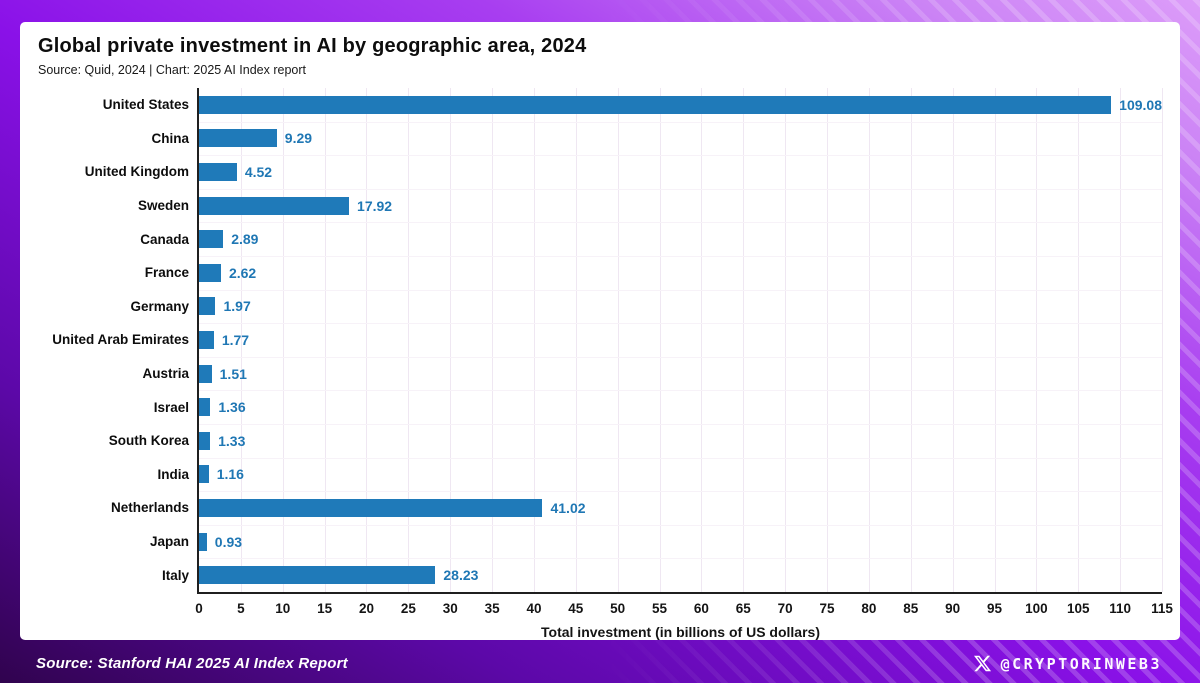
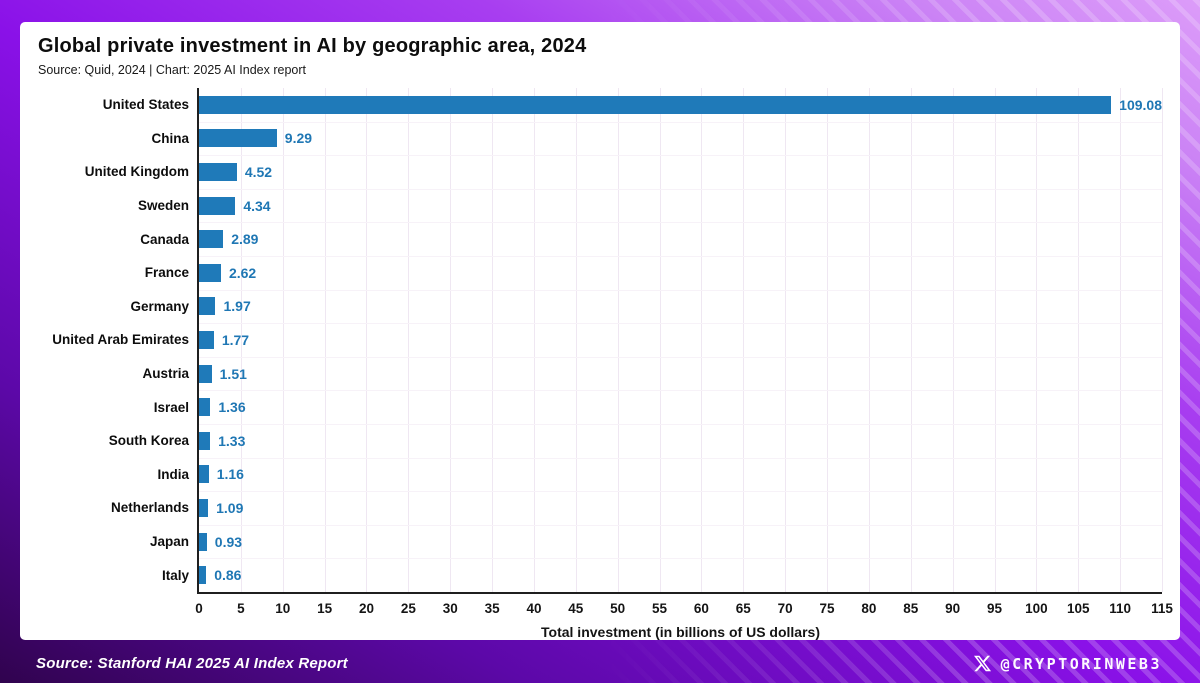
Sweden: 17.92 -> 4.34
Netherlands: 41.02 -> 1.09
Italy: 28.23 -> 0.86
